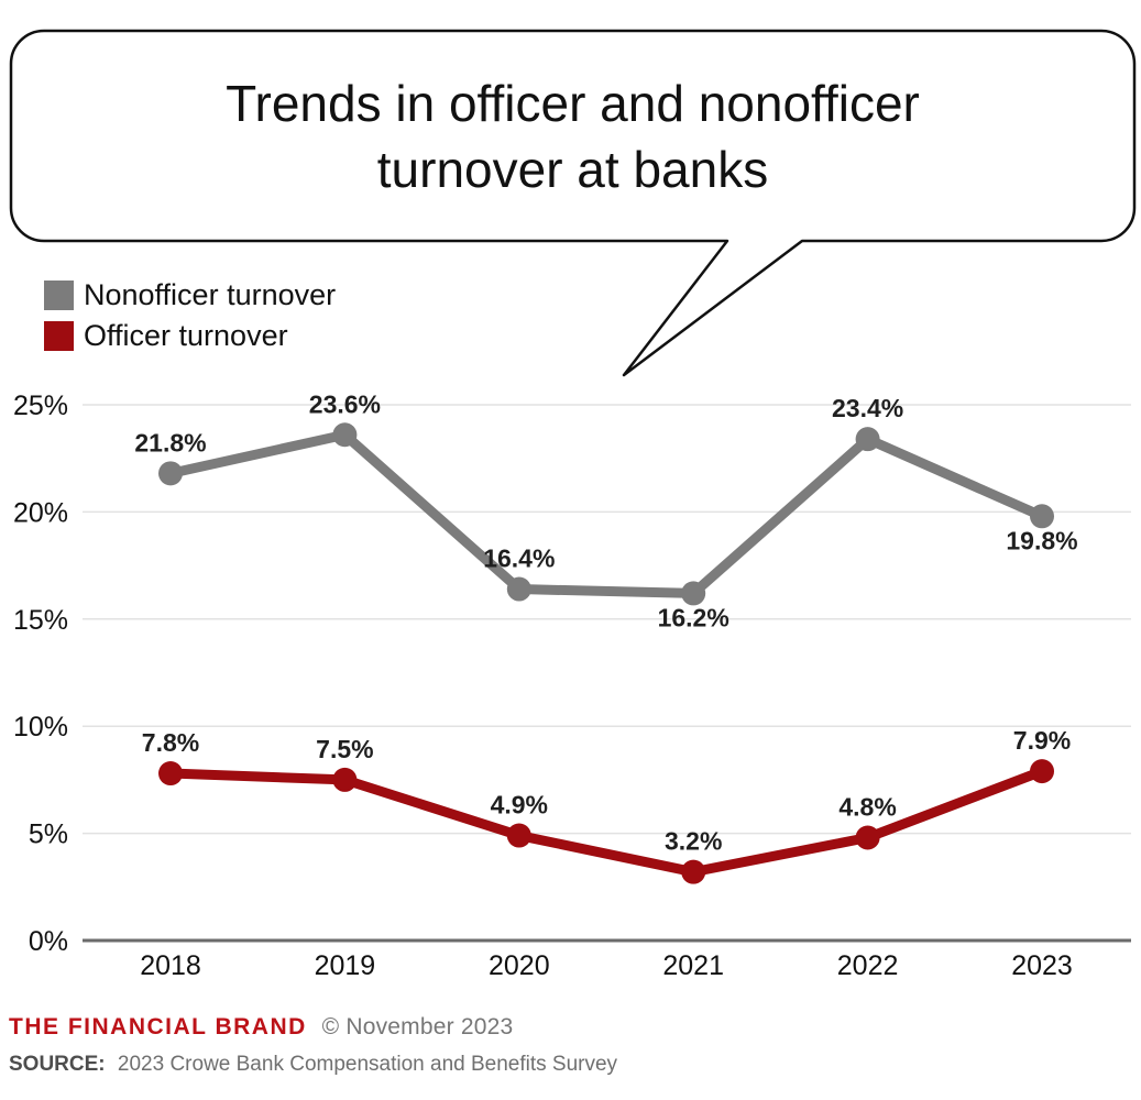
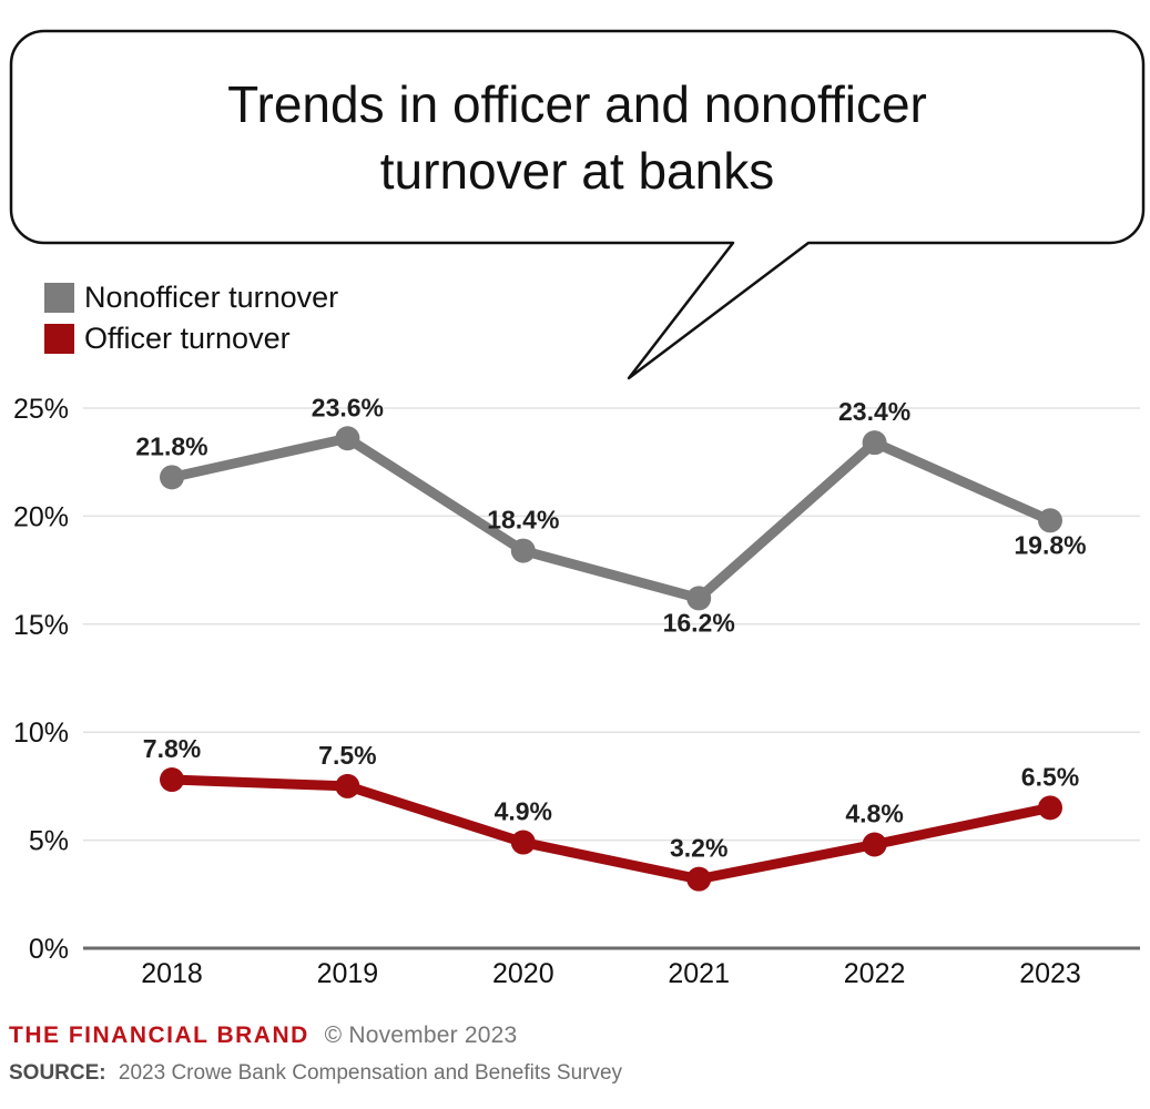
Nonofficer turnover/2020: 16.4% -> 18.4%
Officer turnover/2023: 7.9% -> 6.5%
